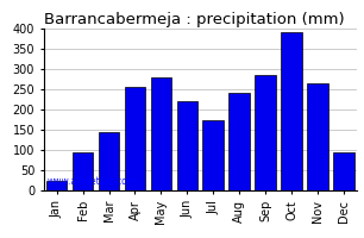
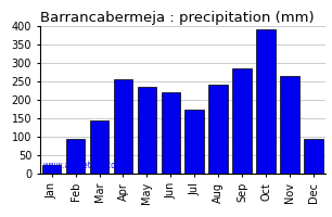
May: 280 -> 235
